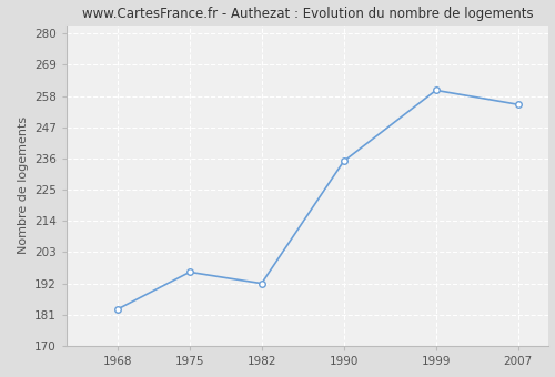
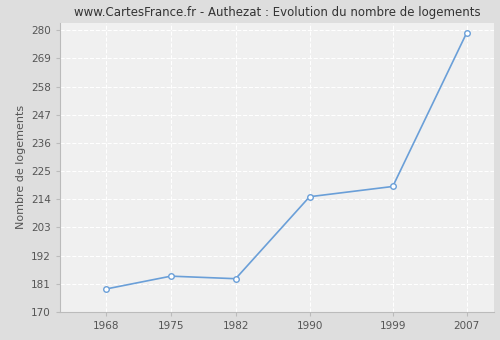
1968: 183 -> 179
1975: 196 -> 184
1982: 192 -> 183
1990: 235 -> 215
1999: 260 -> 219
2007: 255 -> 279
